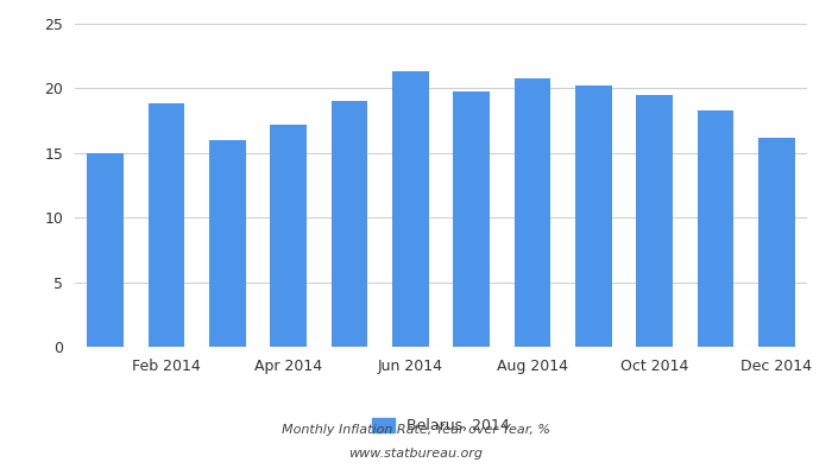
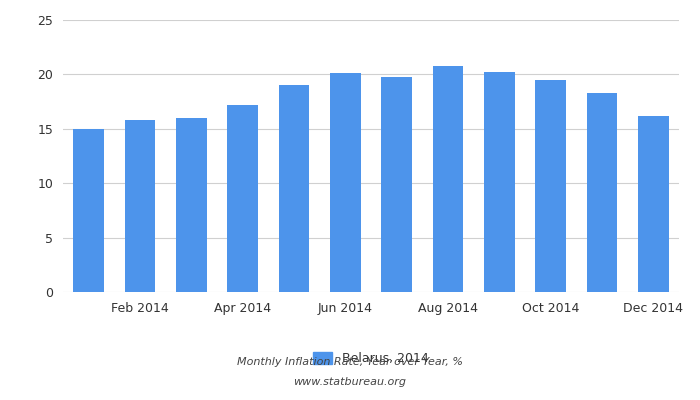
Feb 2014: 18.8 -> 15.8
Jun 2014: 21.3 -> 20.1
